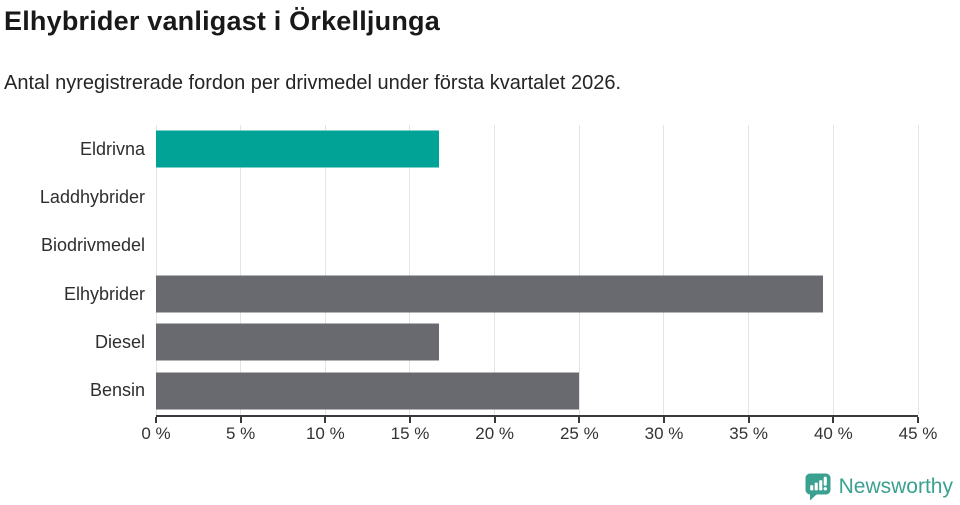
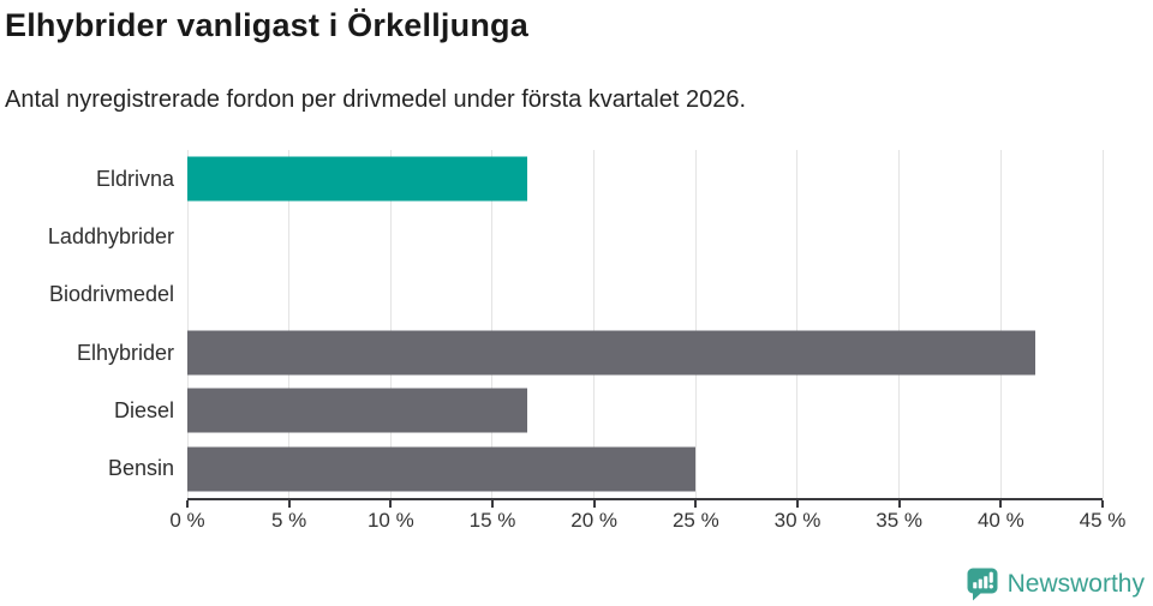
Elhybrider: 39.4% -> 41.7%
